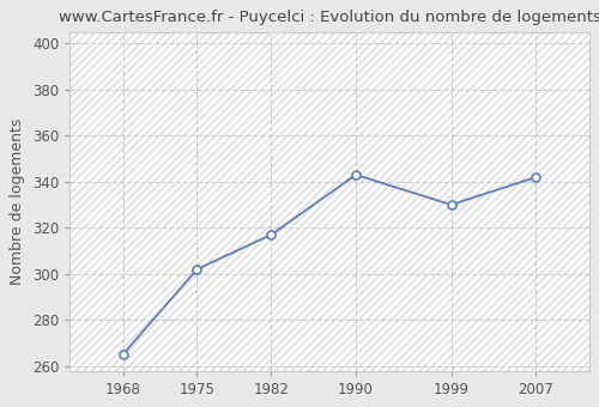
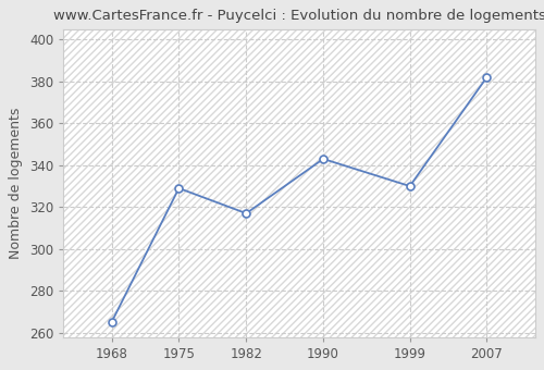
1975: 302 -> 329
2007: 342 -> 382
